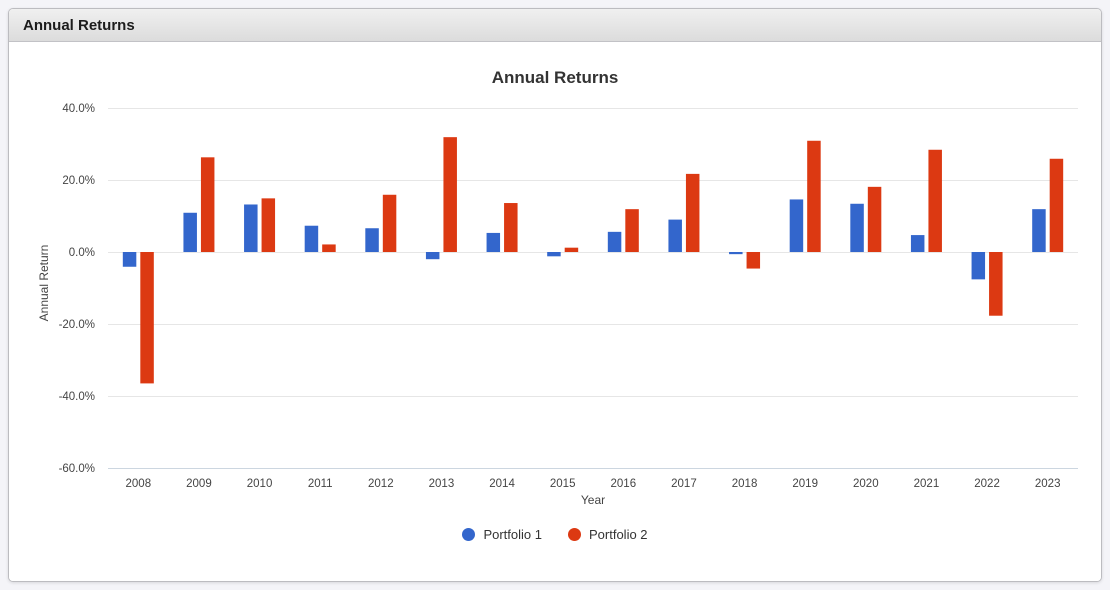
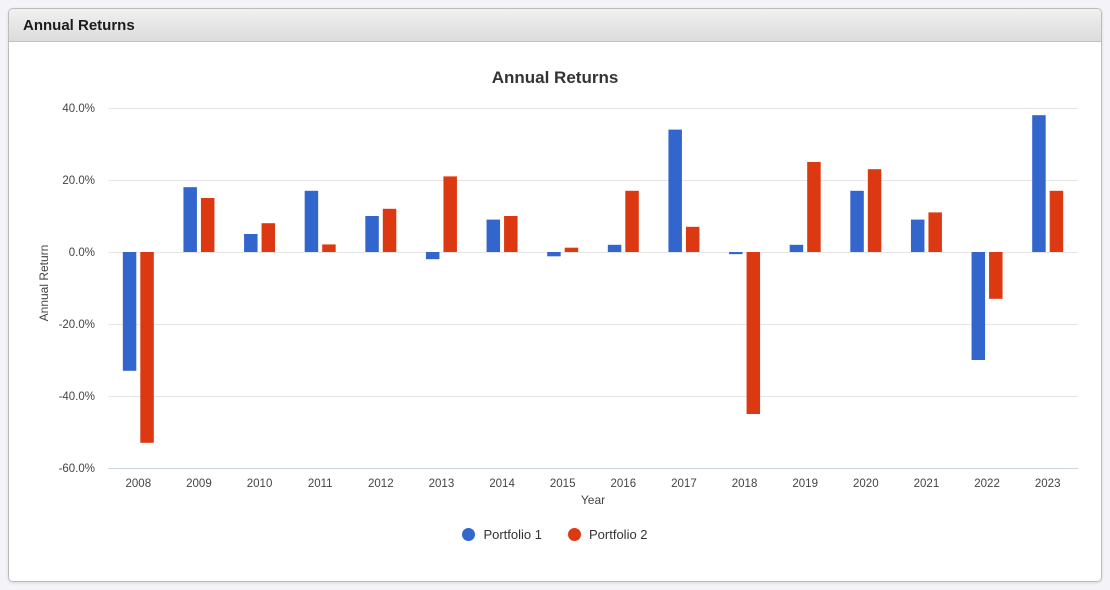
Portfolio 1/2008: -4% -> -33%
Portfolio 2/2008: -36% -> -53%
Portfolio 1/2009: 11% -> 18%
Portfolio 2/2009: 26% -> 15%
Portfolio 1/2010: 13% -> 5%
Portfolio 2/2010: 15% -> 8%
Portfolio 1/2011: 7% -> 17%
Portfolio 1/2012: 7% -> 10%
Portfolio 2/2012: 16% -> 12%
Portfolio 2/2013: 32% -> 21%
Portfolio 1/2014: 5% -> 9%
Portfolio 2/2014: 14% -> 10%
Portfolio 1/2016: 6% -> 2%
Portfolio 2/2016: 12% -> 17%
Portfolio 1/2017: 9% -> 34%
Portfolio 2/2017: 22% -> 7%
Portfolio 2/2018: -5% -> -45%
Portfolio 1/2019: 15% -> 2%
Portfolio 2/2019: 31% -> 25%
Portfolio 1/2020: 13% -> 17%
Portfolio 2/2020: 18% -> 23%
Portfolio 1/2021: 5% -> 9%
Portfolio 2/2021: 28% -> 11%
Portfolio 1/2022: -8% -> -30%
Portfolio 2/2022: -18% -> -13%
Portfolio 1/2023: 12% -> 38%
Portfolio 2/2023: 26% -> 17%
